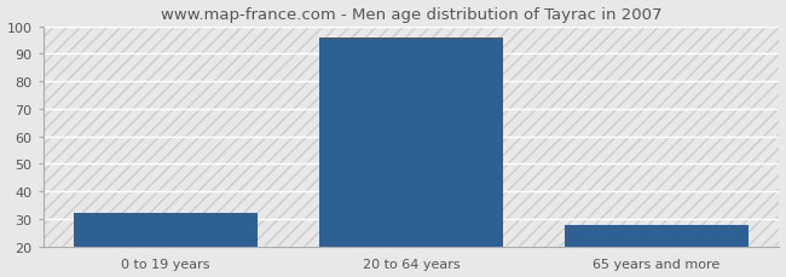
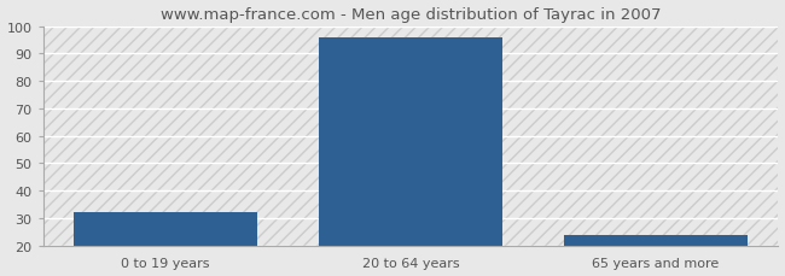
65 years and more: 28 -> 24
